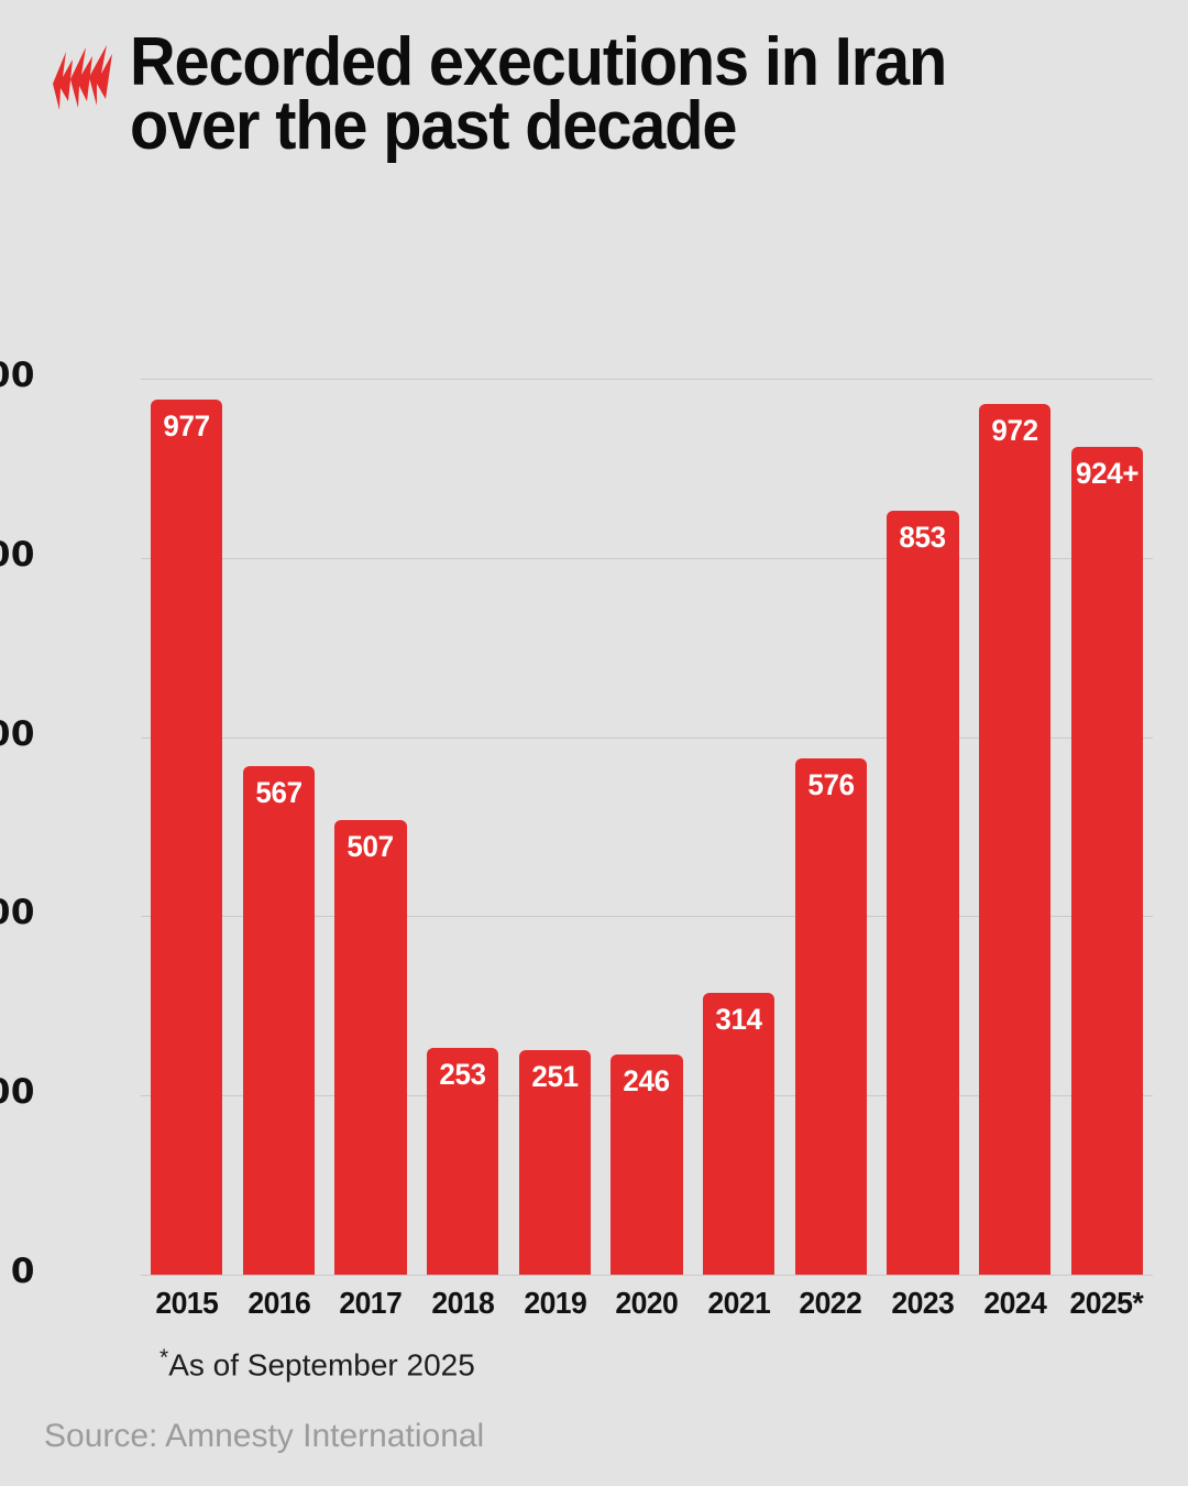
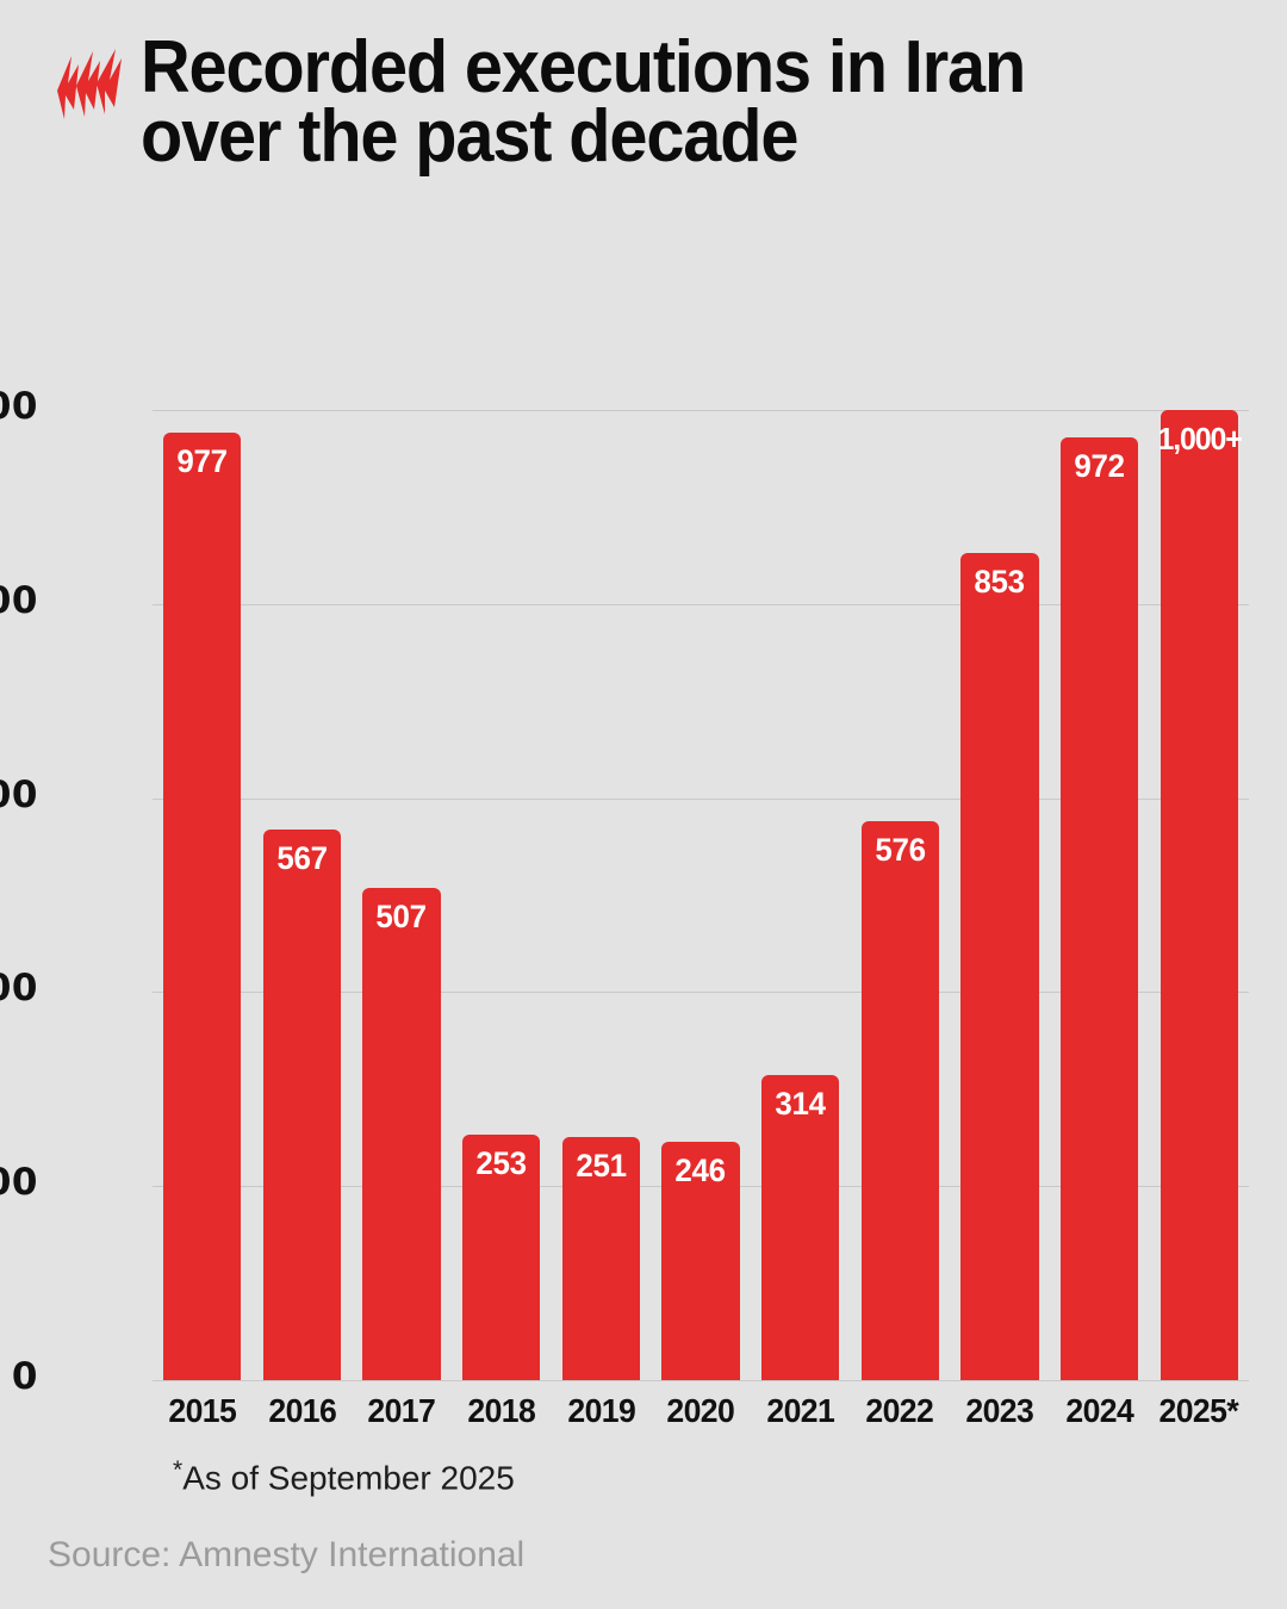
2025*: 924 -> 1,000
